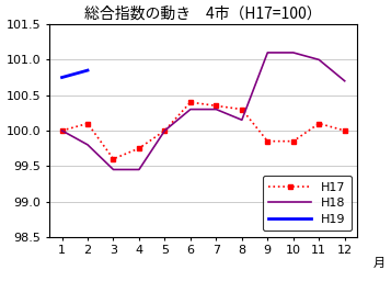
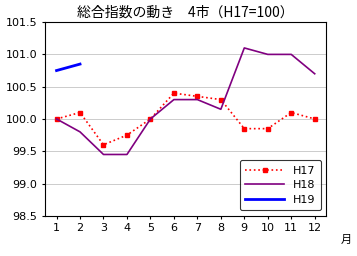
H18/10: 101.10 -> 101.00
